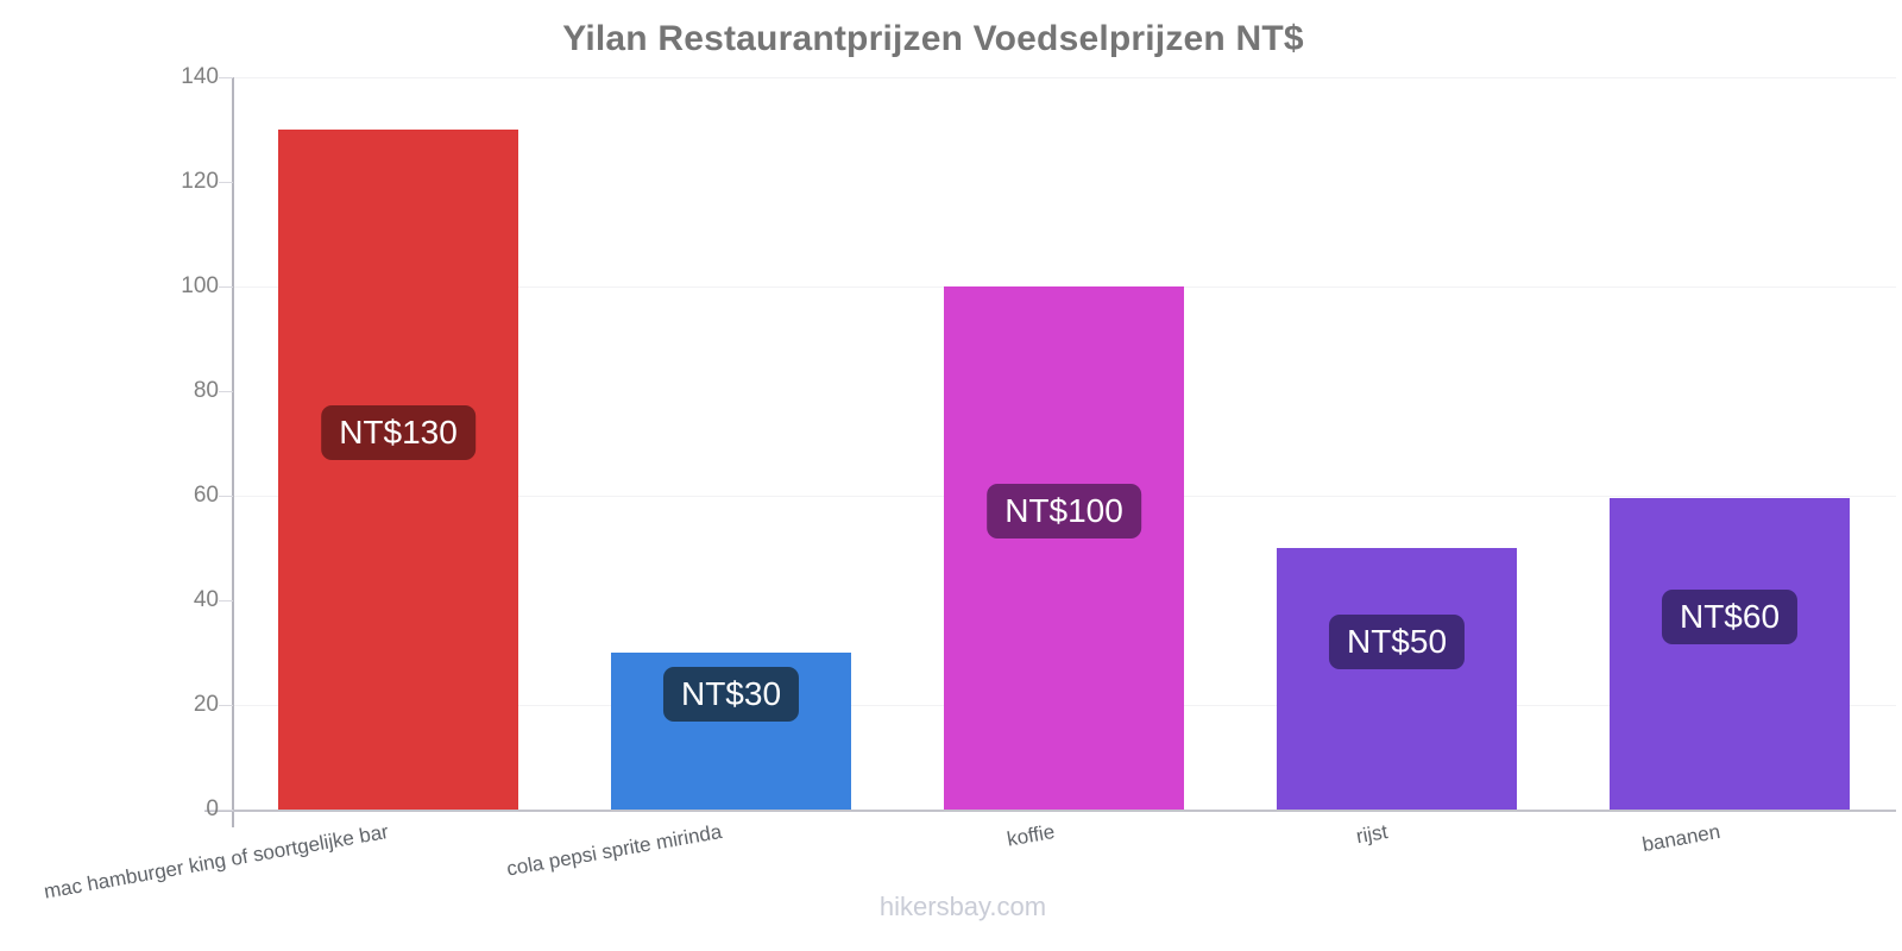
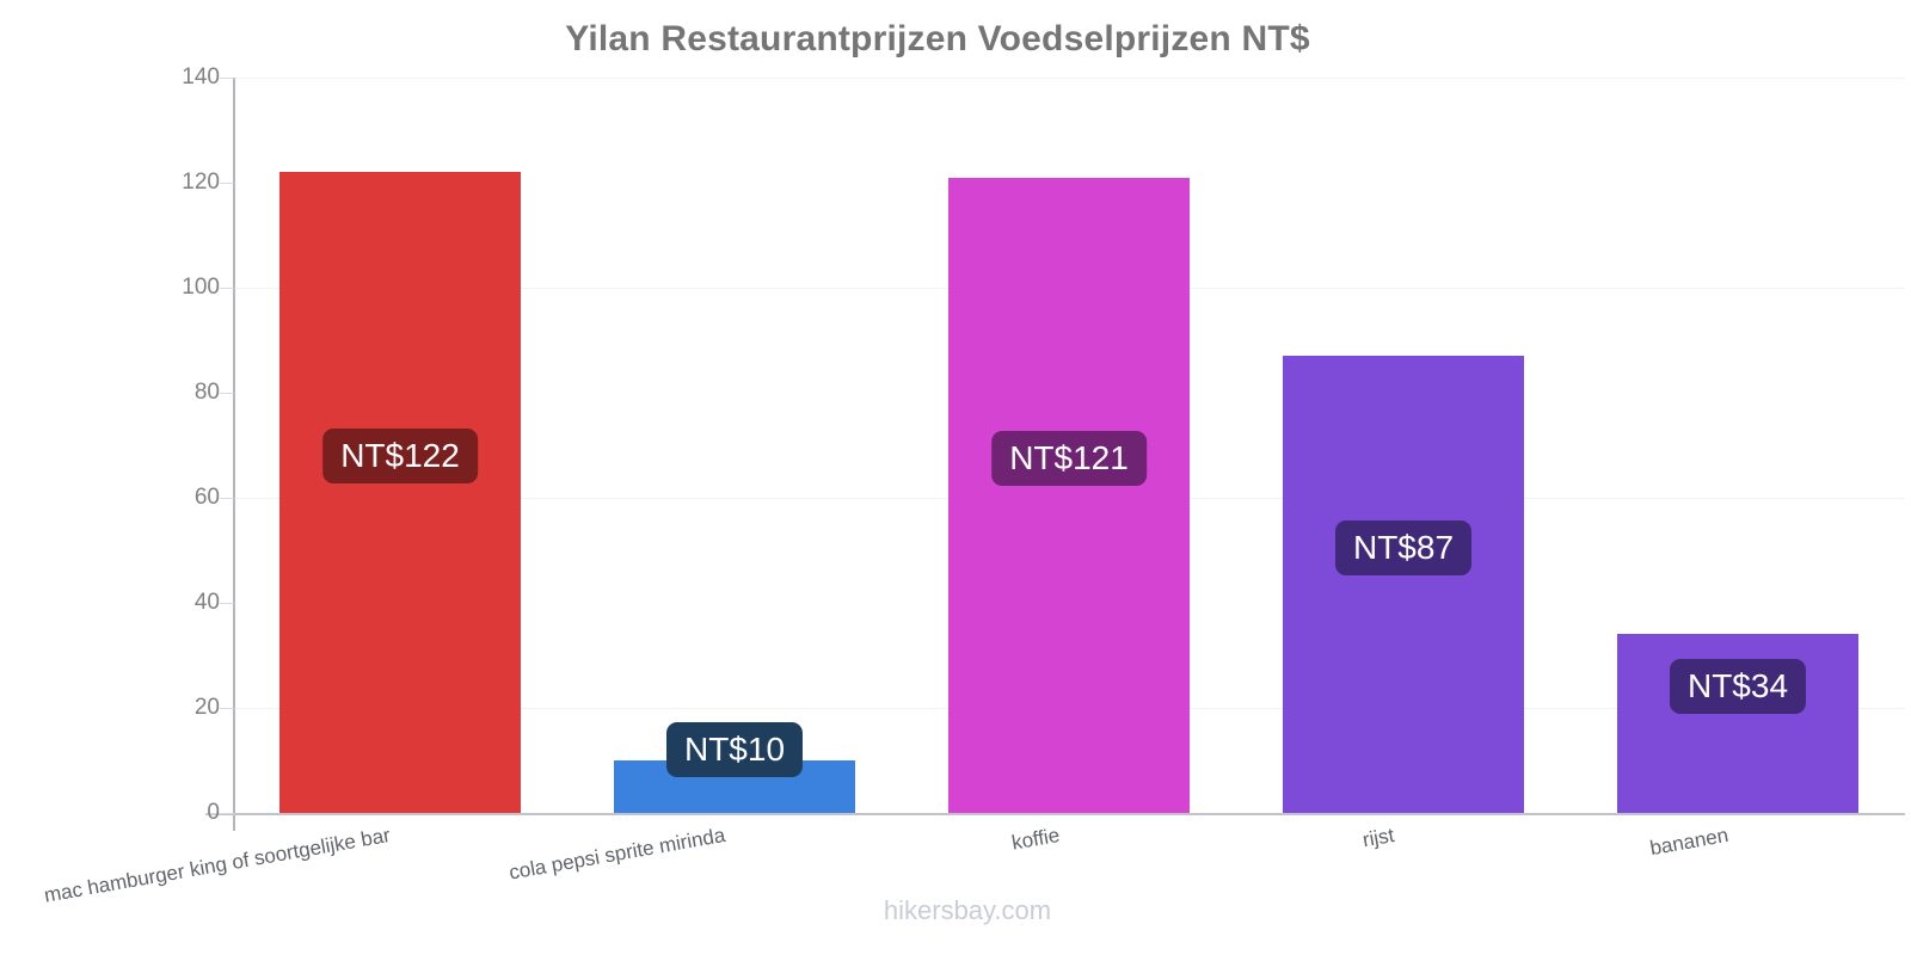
mac hamburger king of soortgelijke bar: 130 -> 122
cola pepsi sprite mirinda: 30 -> 10
koffie: 100 -> 121
rijst: 50 -> 87
bananen: 60 -> 34
